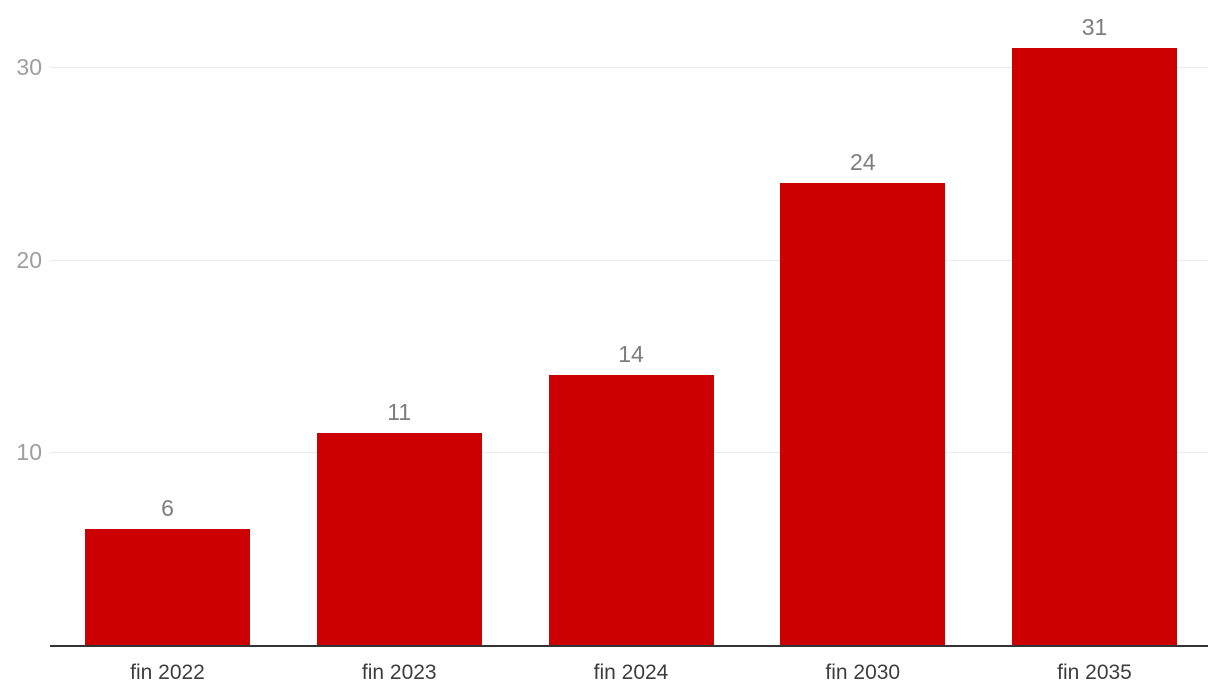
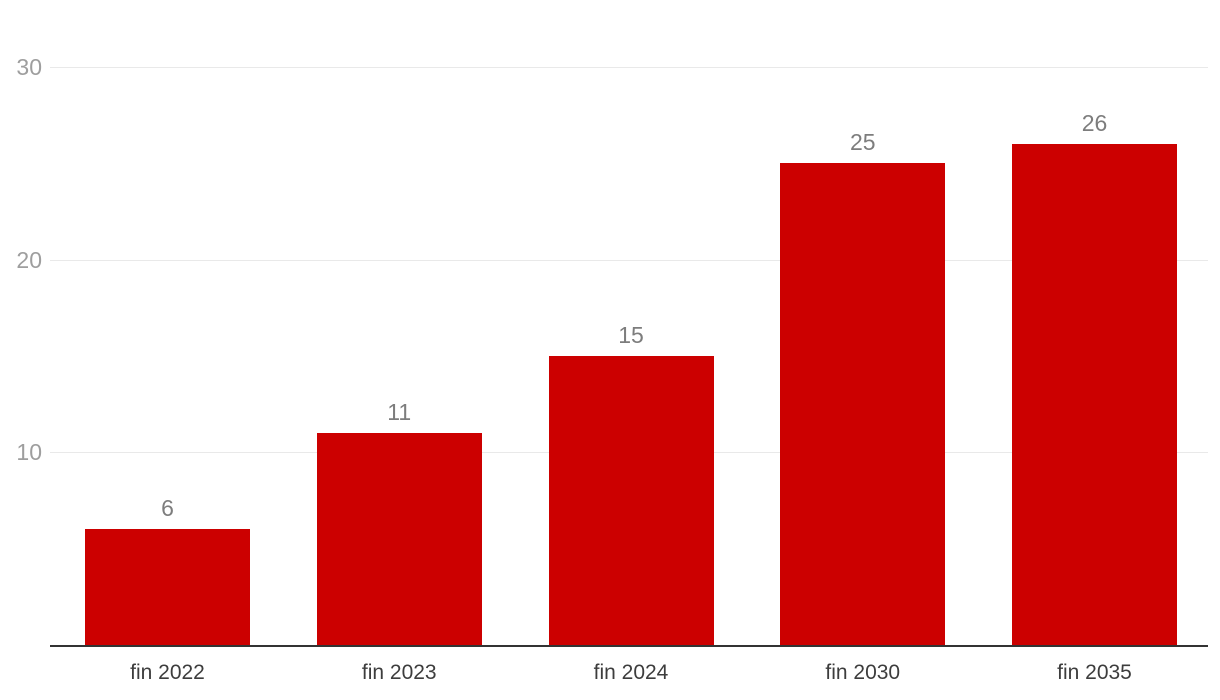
fin 2024: 14 -> 15
fin 2030: 24 -> 25
fin 2035: 31 -> 26
